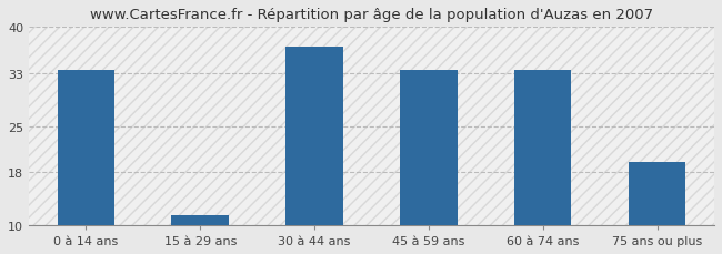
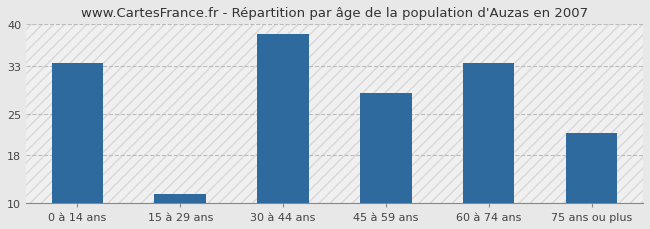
30 à 44 ans: 37.0 -> 38.4
45 à 59 ans: 33.5 -> 28.4
75 ans ou plus: 19.5 -> 21.8
